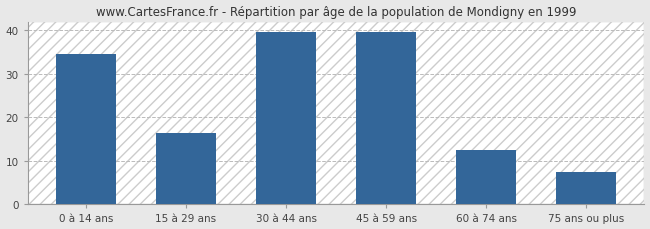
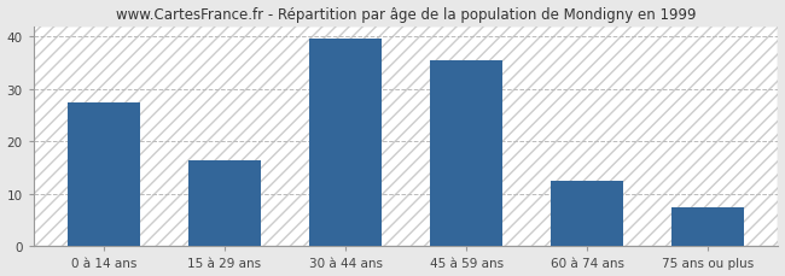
0 à 14 ans: 34.5 -> 27.5
45 à 59 ans: 39.5 -> 35.5
